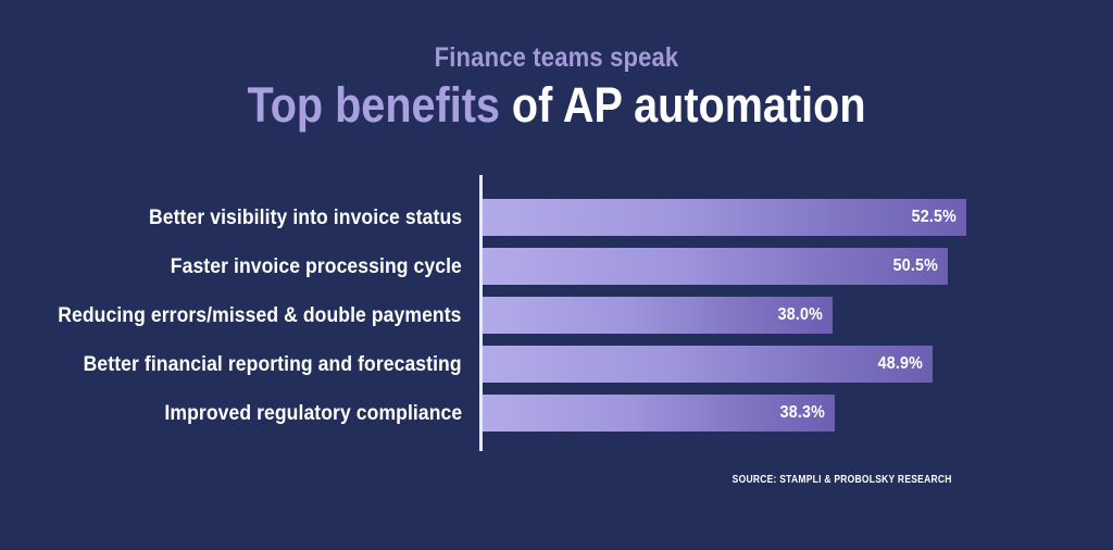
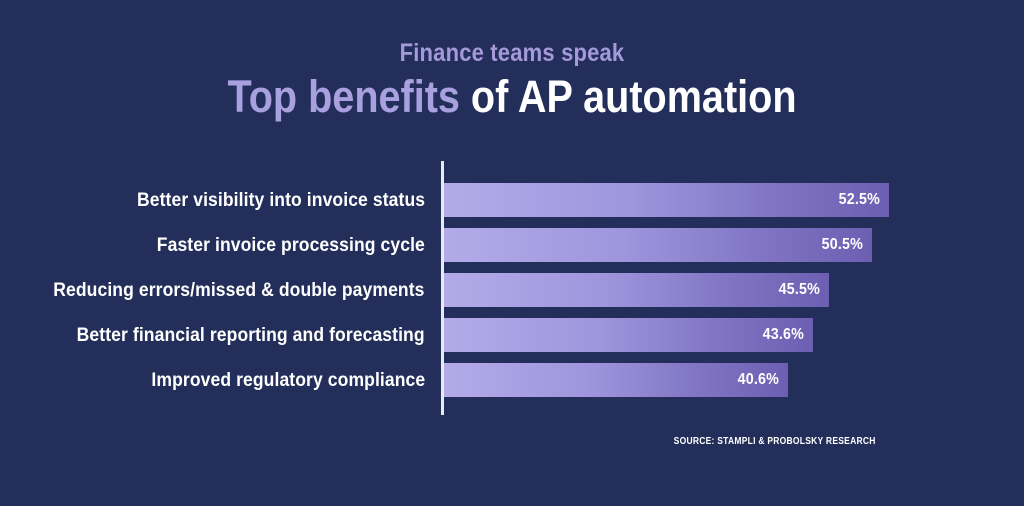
Reducing errors/missed & double payments: 38.0% -> 45.5%
Better financial reporting and forecasting: 48.9% -> 43.6%
Improved regulatory compliance: 38.3% -> 40.6%
